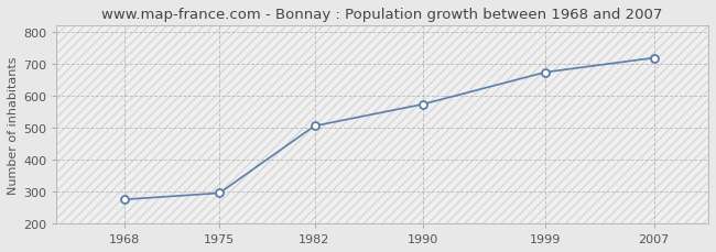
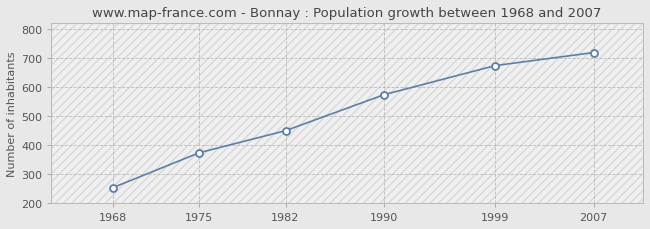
1968: 275 -> 253
1975: 295 -> 373
1982: 505 -> 449
